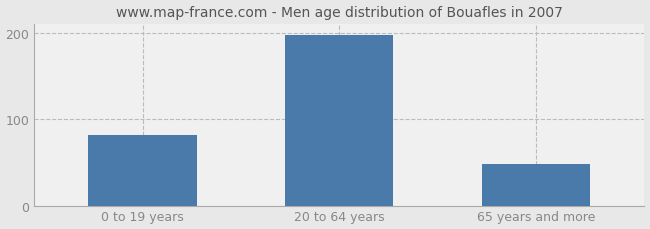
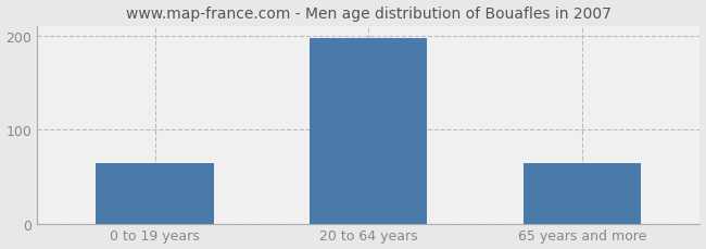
0 to 19 years: 82 -> 64
65 years and more: 48 -> 64
